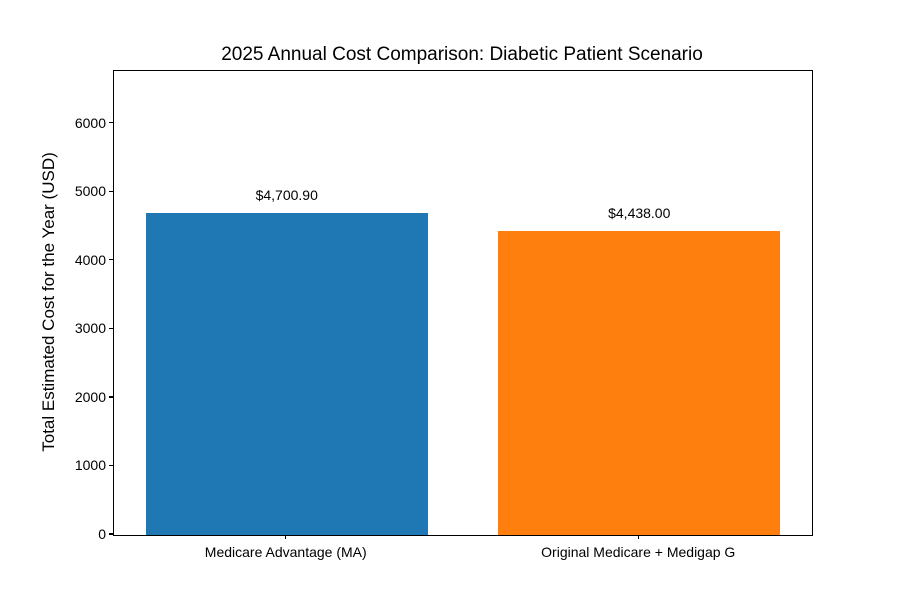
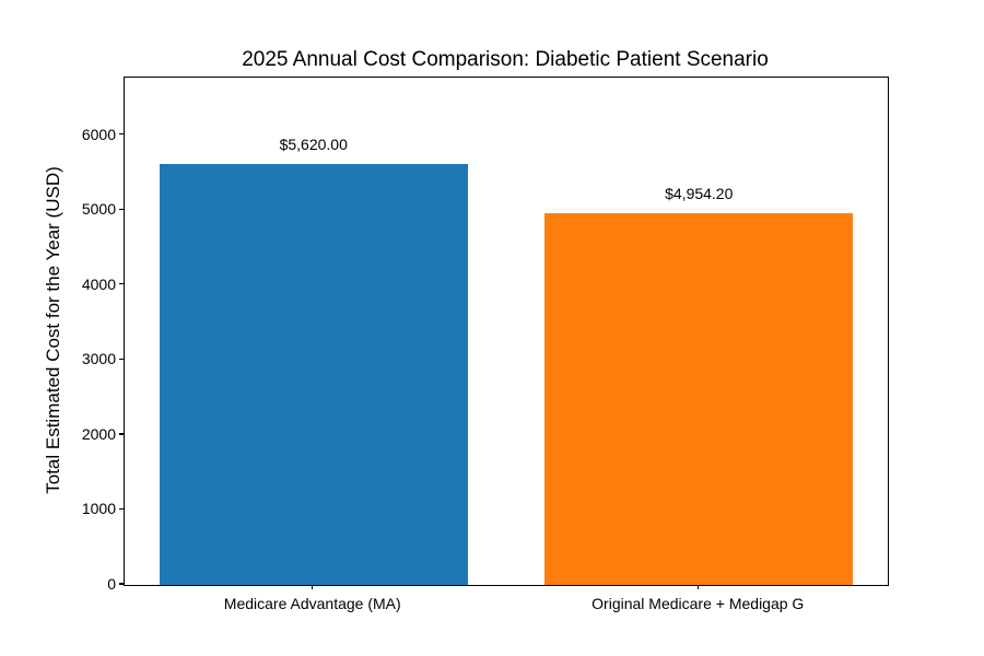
Medicare Advantage (MA): $4,700.90 -> $5,620.00
Original Medicare + Medigap G: $4,438.00 -> $4,954.20
